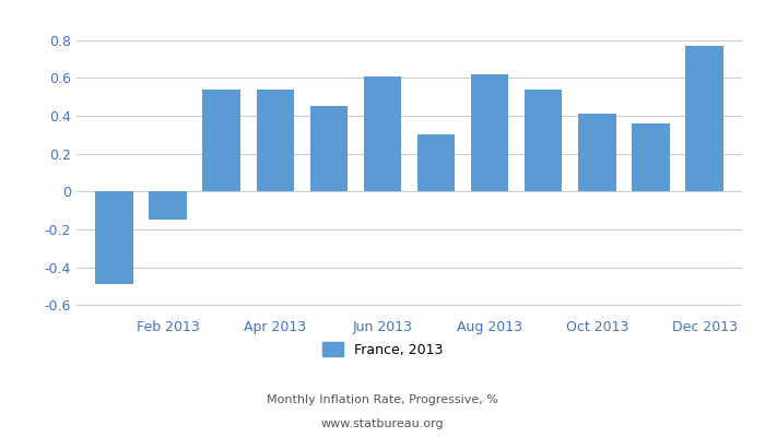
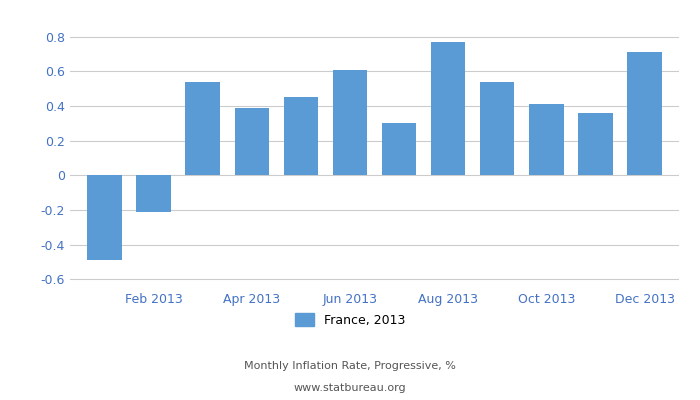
Feb 2013: -0.15 -> -0.21
Apr 2013: 0.54 -> 0.39
Aug 2013: 0.62 -> 0.77
Dec 2013: 0.77 -> 0.71
